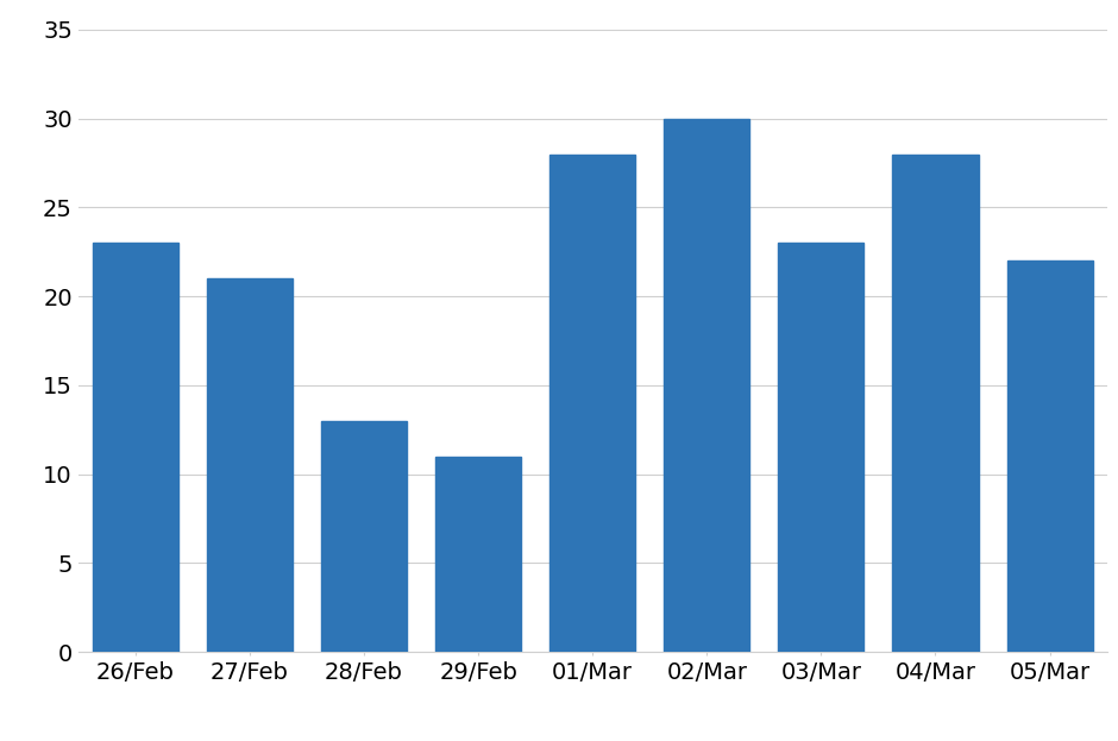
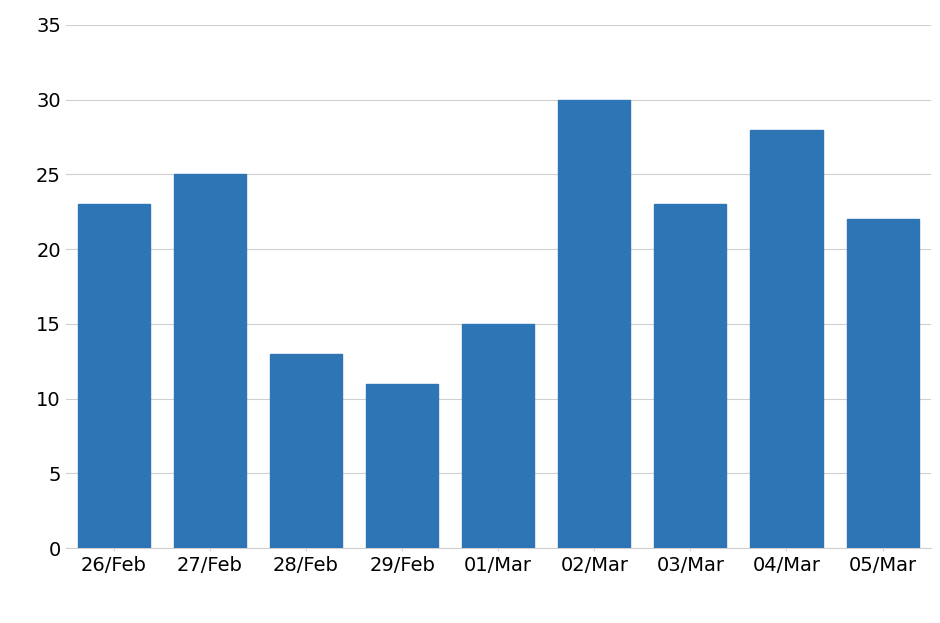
27/Feb: 21 -> 25
01/Mar: 28 -> 15
